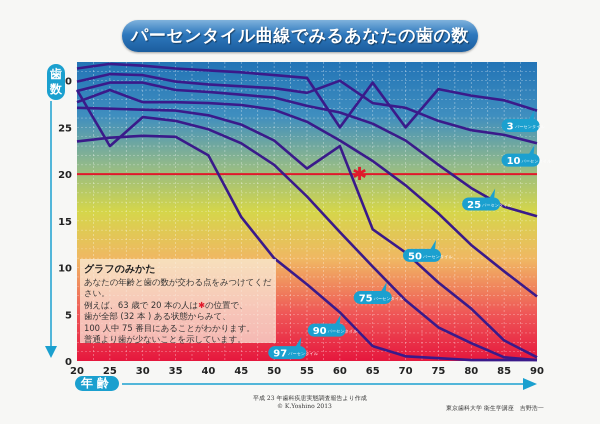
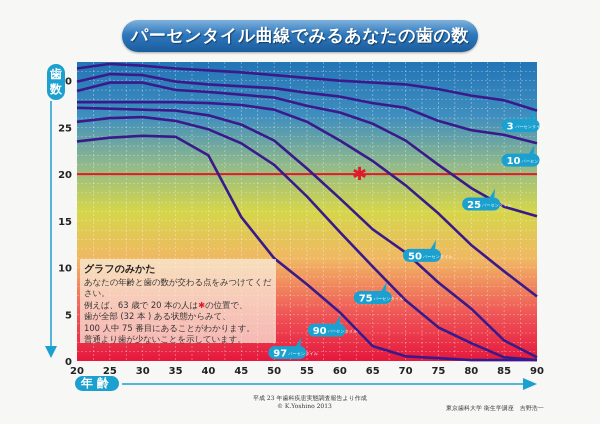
90/20: 29 -> 26
50/25: 29 -> 28
90/25: 23 -> 26
3/60: 25 -> 30
10/60: 30 -> 28
75/60: 23 -> 17
3/70: 25 -> 30
